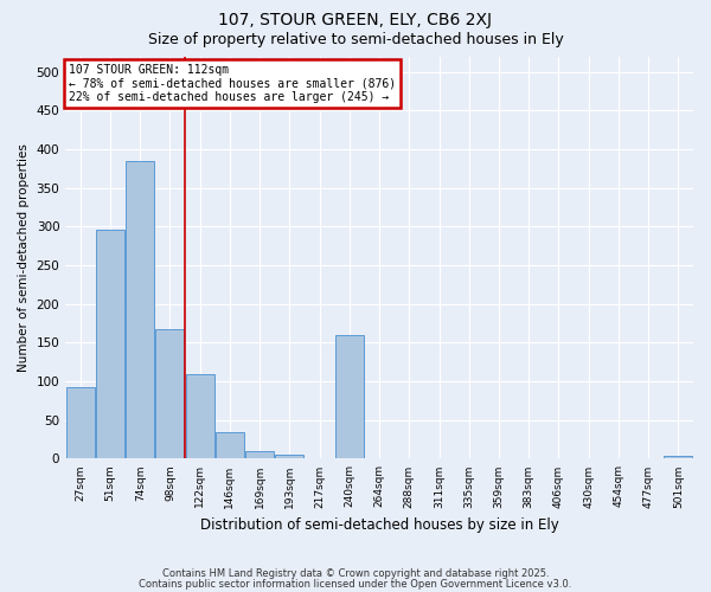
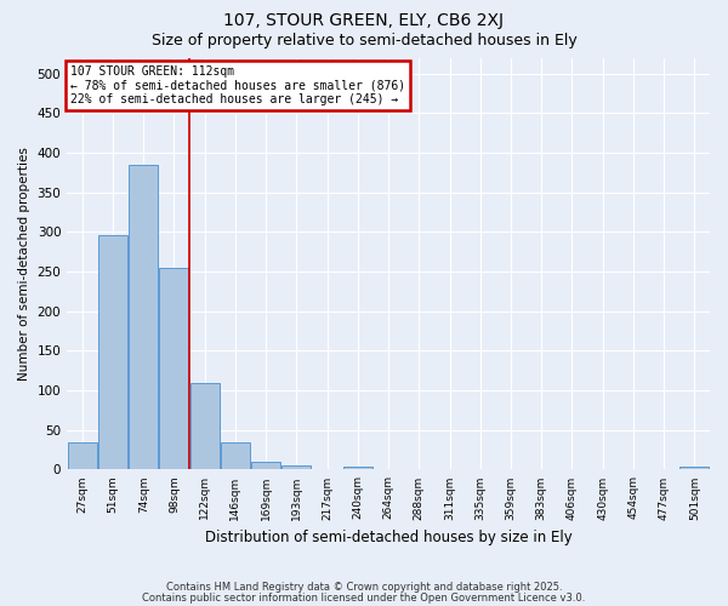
27sqm: 92 -> 35
98sqm: 168 -> 255
240sqm: 160 -> 4
